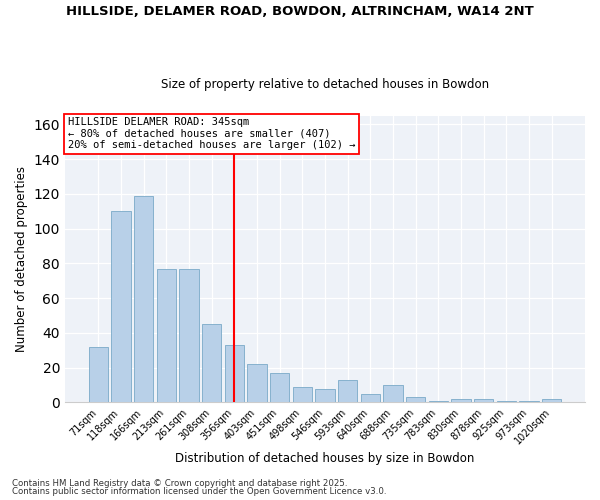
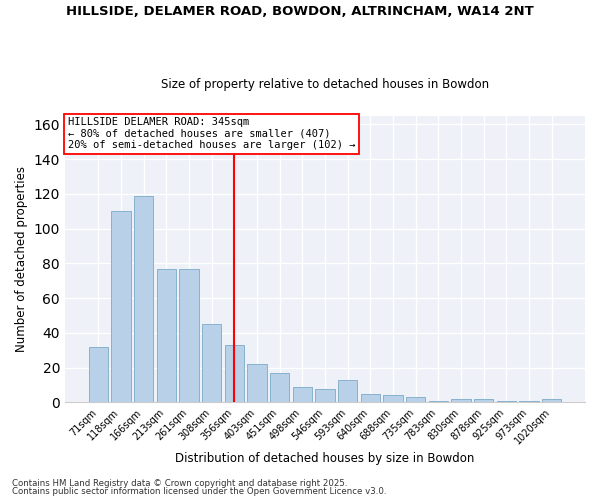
688sqm: 10 -> 4
